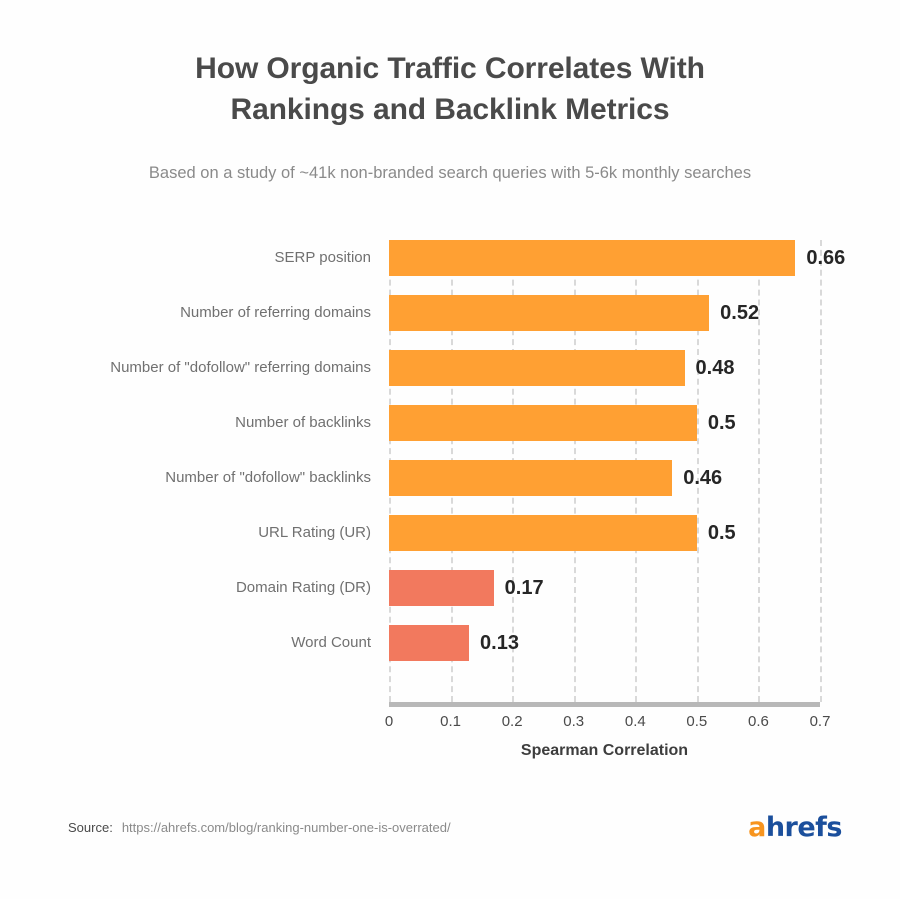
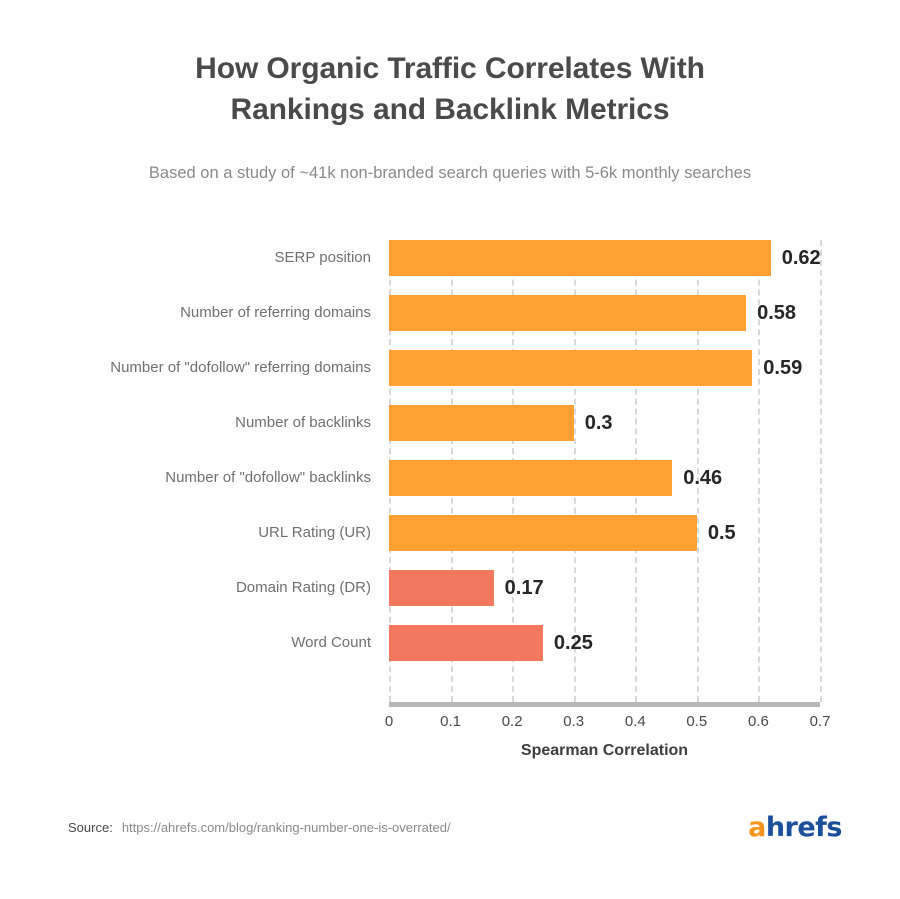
SERP position: 0.66 -> 0.62
Number of referring domains: 0.52 -> 0.58
Number of "dofollow" referring domains: 0.48 -> 0.59
Number of backlinks: 0.5 -> 0.3
Word Count: 0.13 -> 0.25
